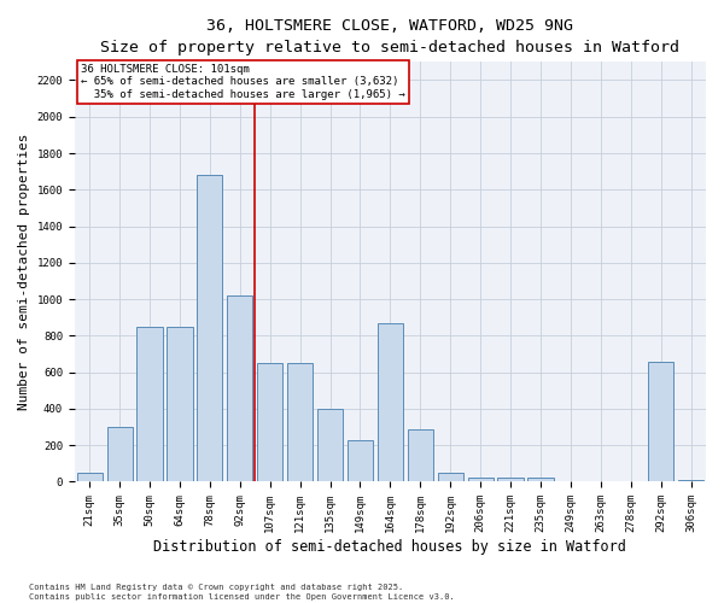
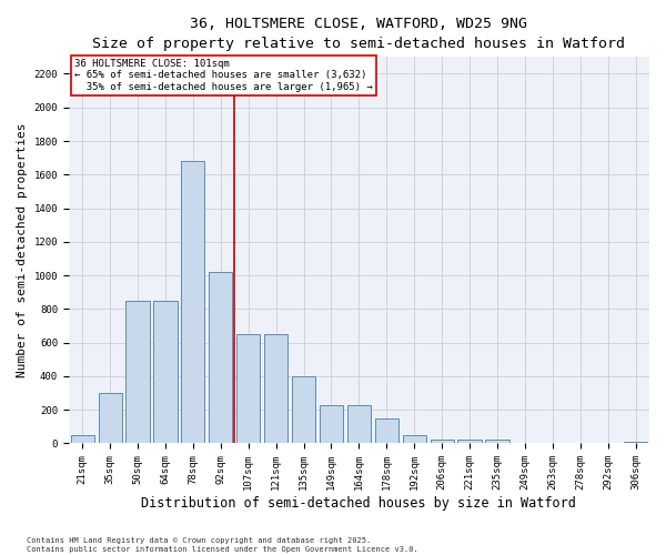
164sqm: 870 -> 230
178sqm: 290 -> 150
292sqm: 660 -> 0
